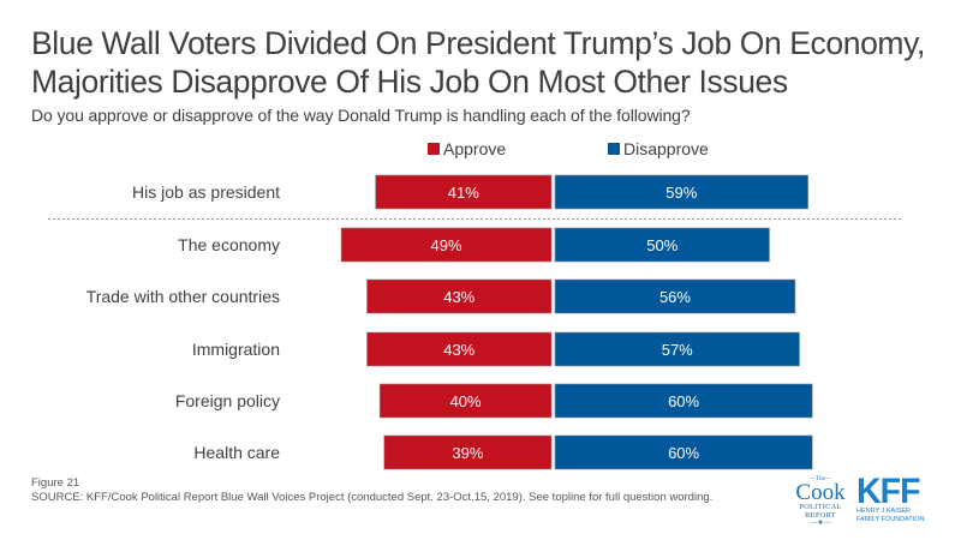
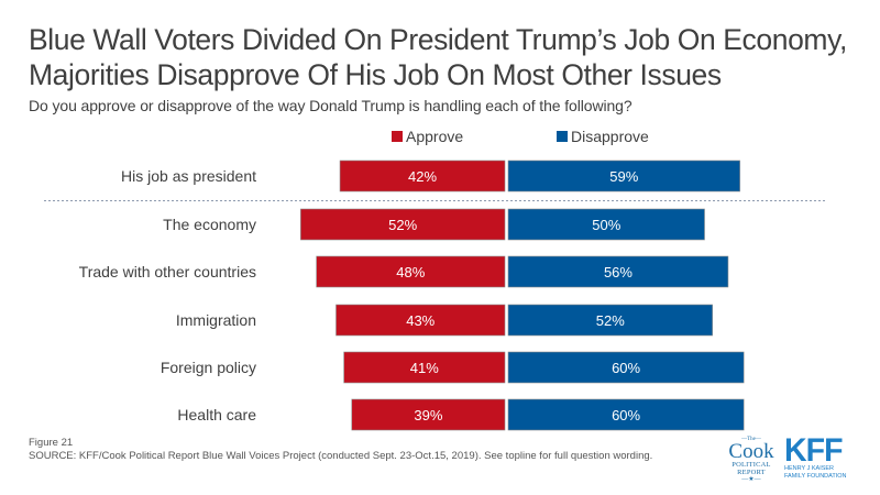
Approve/His job as president: 41% -> 42%
Approve/The economy: 49% -> 52%
Approve/Trade with other countries: 43% -> 48%
Disapprove/Immigration: 57% -> 52%
Approve/Foreign policy: 40% -> 41%
